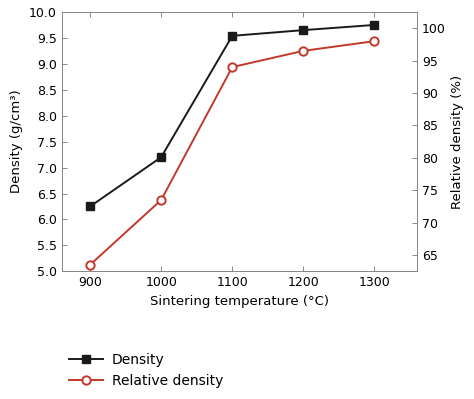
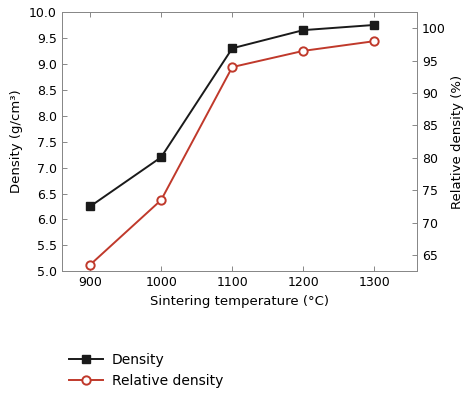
Density/1100: 9.54 -> 9.30
